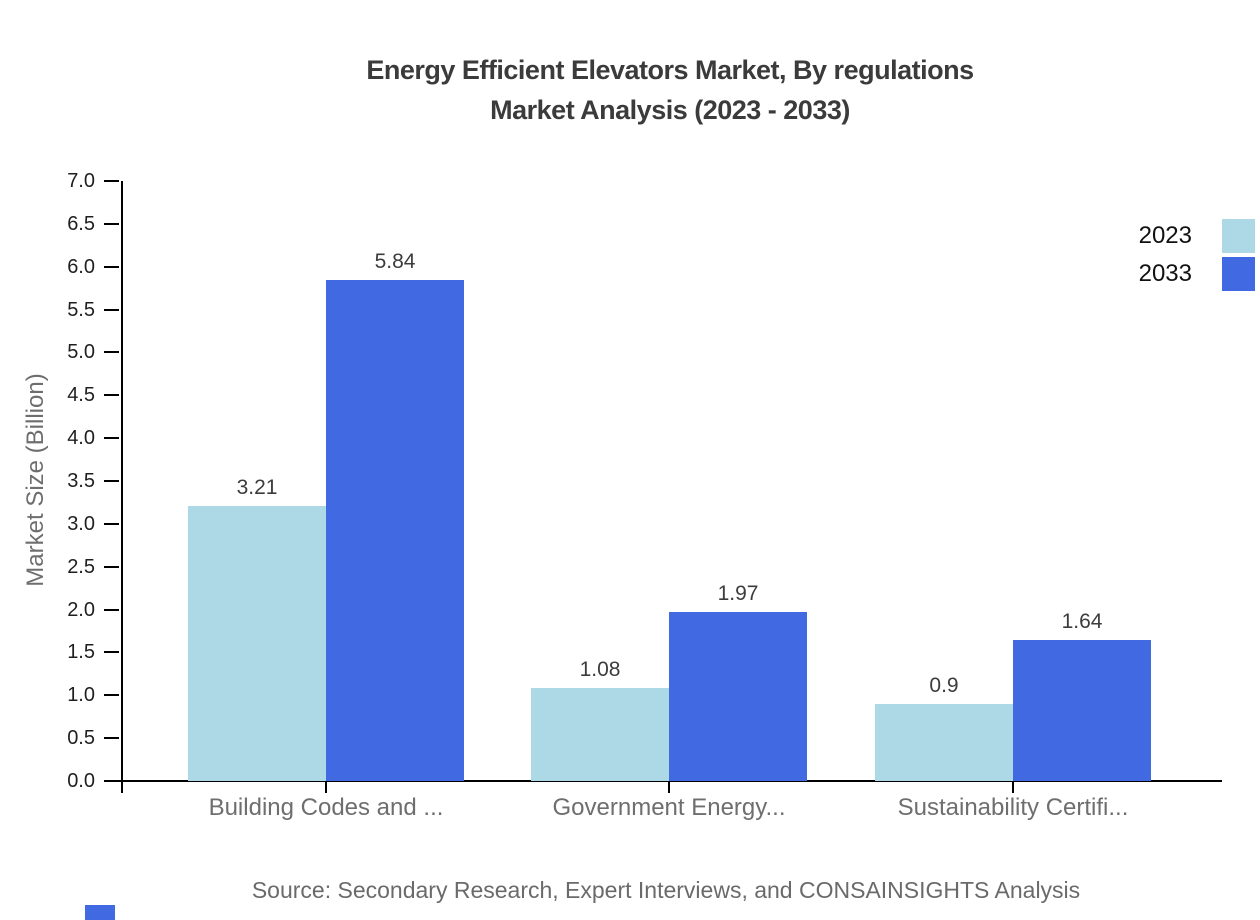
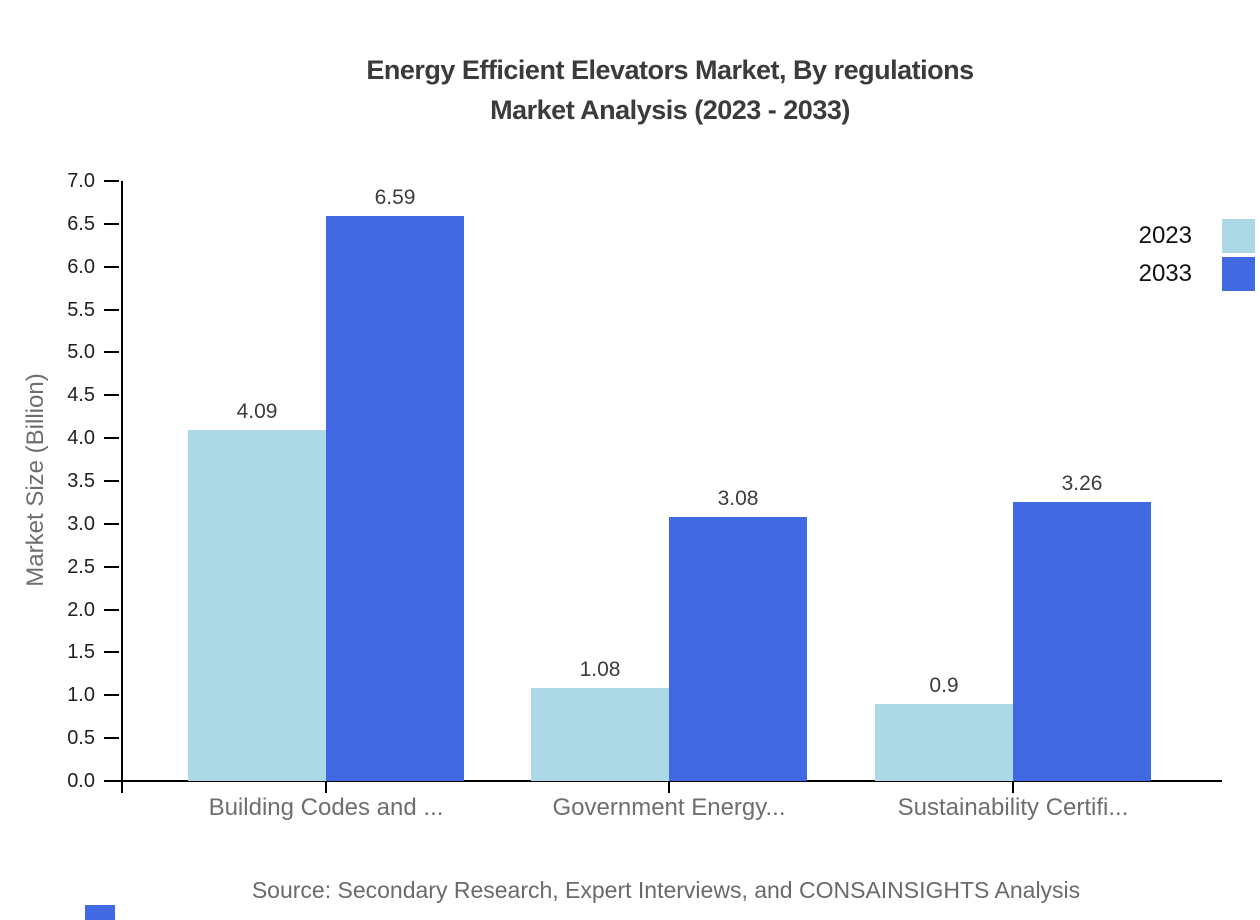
2023/Building Codes and ...: 3.21 -> 4.09
2033/Building Codes and ...: 5.84 -> 6.59
2033/Government Energy...: 1.97 -> 3.08
2033/Sustainability Certifi...: 1.64 -> 3.26
